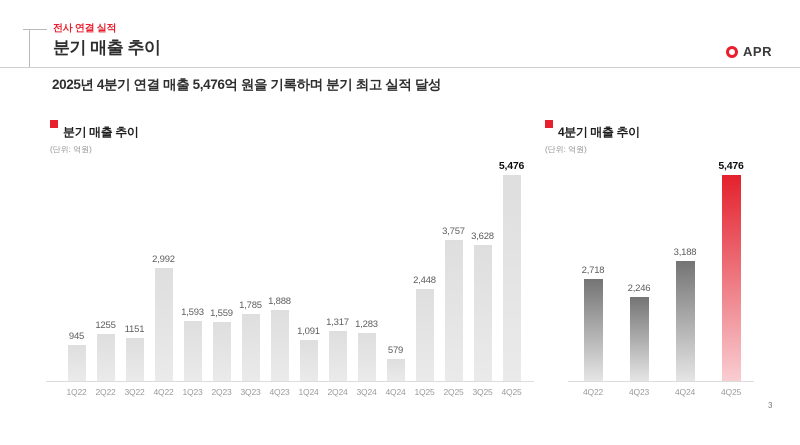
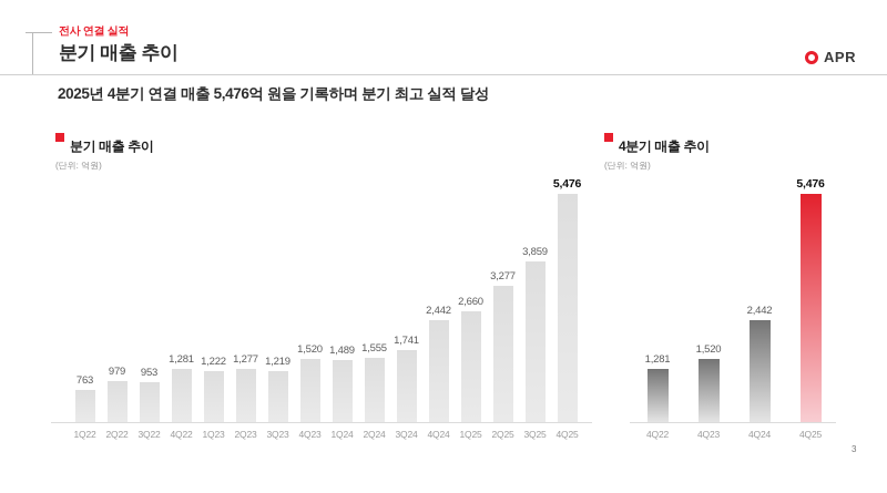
분기 매출 추이/1Q22: 945 -> 763
분기 매출 추이/2Q22: 1255 -> 979
분기 매출 추이/3Q22: 1151 -> 953
분기 매출 추이/4Q22: 2,992 -> 1,281
분기 매출 추이/1Q23: 1,593 -> 1,222
분기 매출 추이/2Q23: 1,559 -> 1,277
분기 매출 추이/3Q23: 1,785 -> 1,219
분기 매출 추이/4Q23: 1,888 -> 1,520
분기 매출 추이/1Q24: 1,091 -> 1,489
분기 매출 추이/2Q24: 1,317 -> 1,555
분기 매출 추이/3Q24: 1,283 -> 1,741
분기 매출 추이/4Q24: 579 -> 2,442
분기 매출 추이/1Q25: 2,448 -> 2,660
분기 매출 추이/2Q25: 3,757 -> 3,277
분기 매출 추이/3Q25: 3,628 -> 3,859
4분기 매출 추이/4Q22: 2,718 -> 1,281
4분기 매출 추이/4Q23: 2,246 -> 1,520
4분기 매출 추이/4Q24: 3,188 -> 2,442
